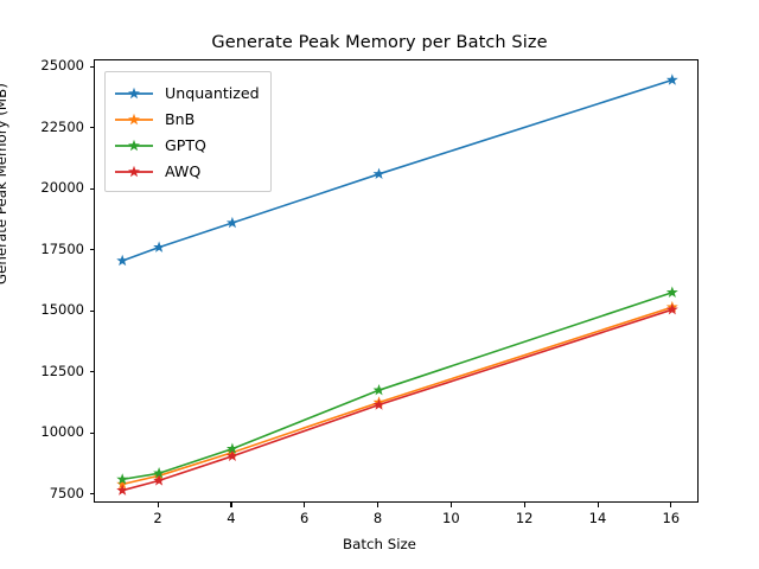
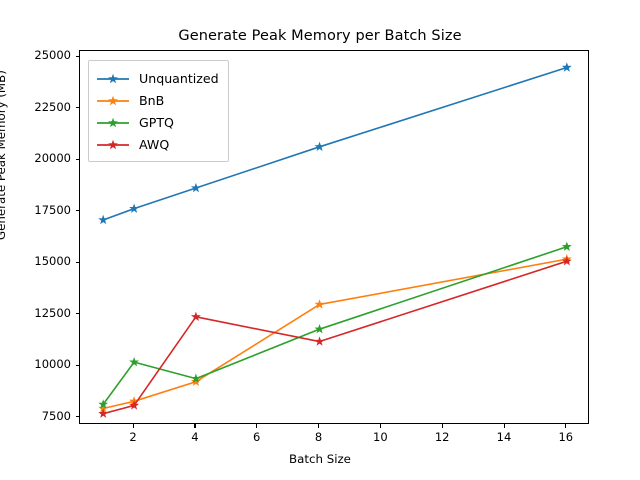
GPTQ/2: 8400 -> 10200
AWQ/4: 9100 -> 12400
BnB/8: 11300 -> 13000
